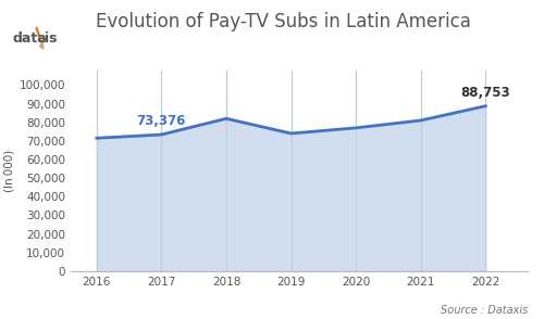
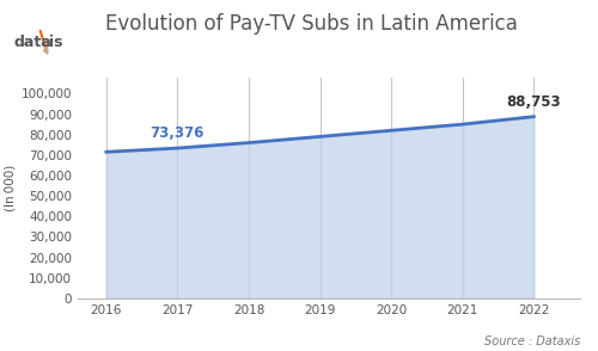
2018: 82,000 -> 76,000
2019: 74,000 -> 79,000
2020: 77,000 -> 82,000
2021: 81,000 -> 85,000
